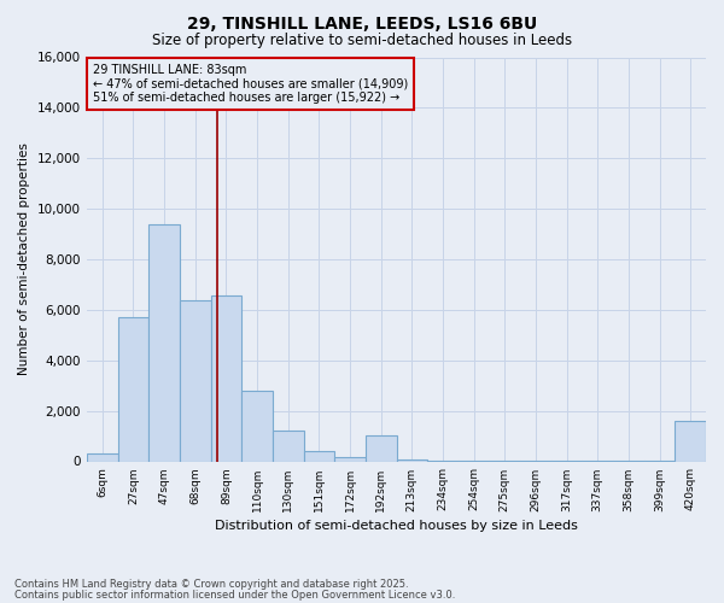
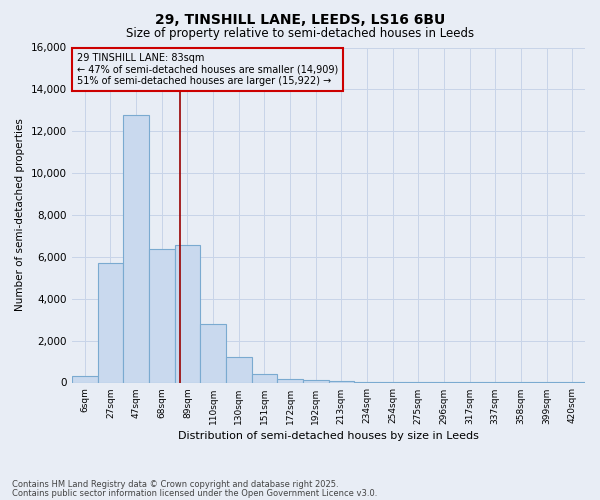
47sqm: 9,400 -> 12,800
192sqm: 1,050 -> 120
420sqm: 1,600 -> 0
